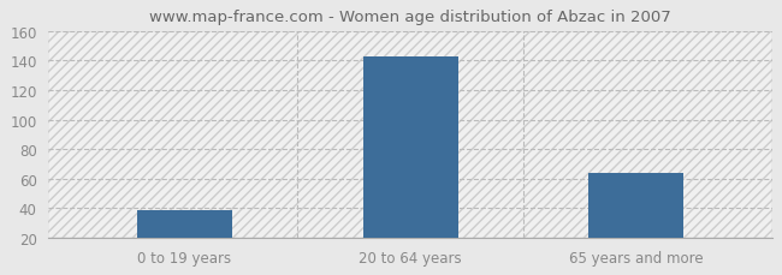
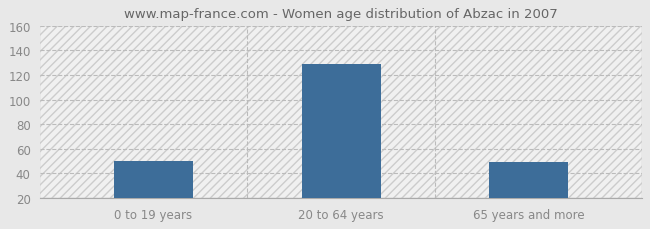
0 to 19 years: 39 -> 50
20 to 64 years: 143 -> 129
65 years and more: 64 -> 49
